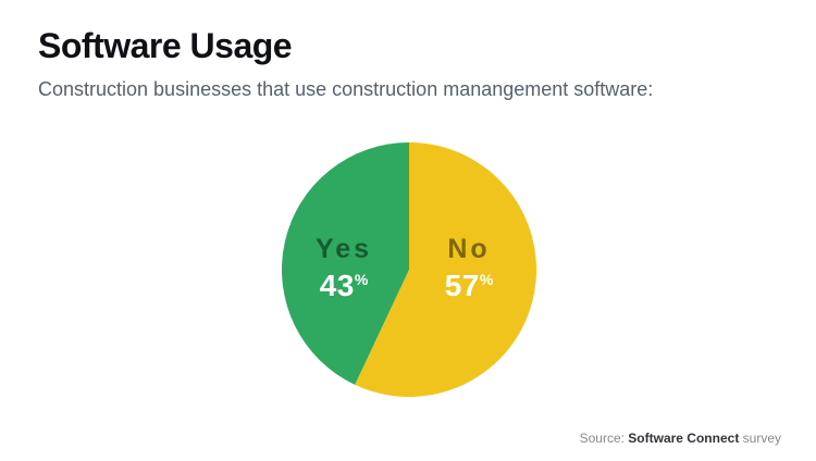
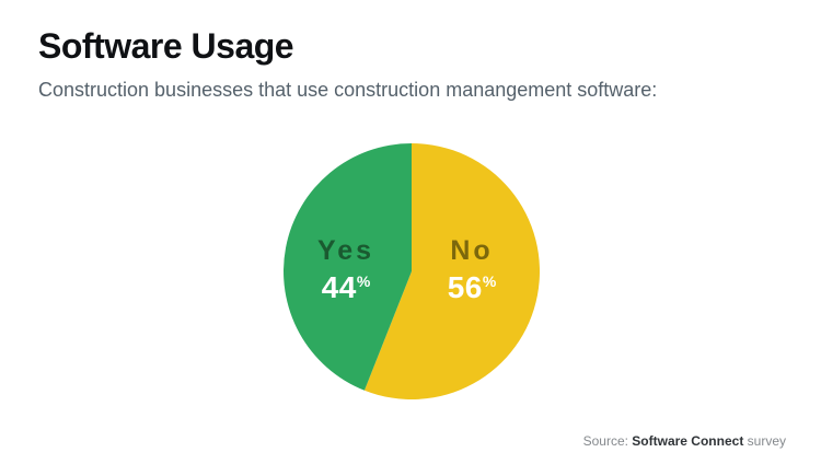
No: 57 -> 56
Yes: 43 -> 44
